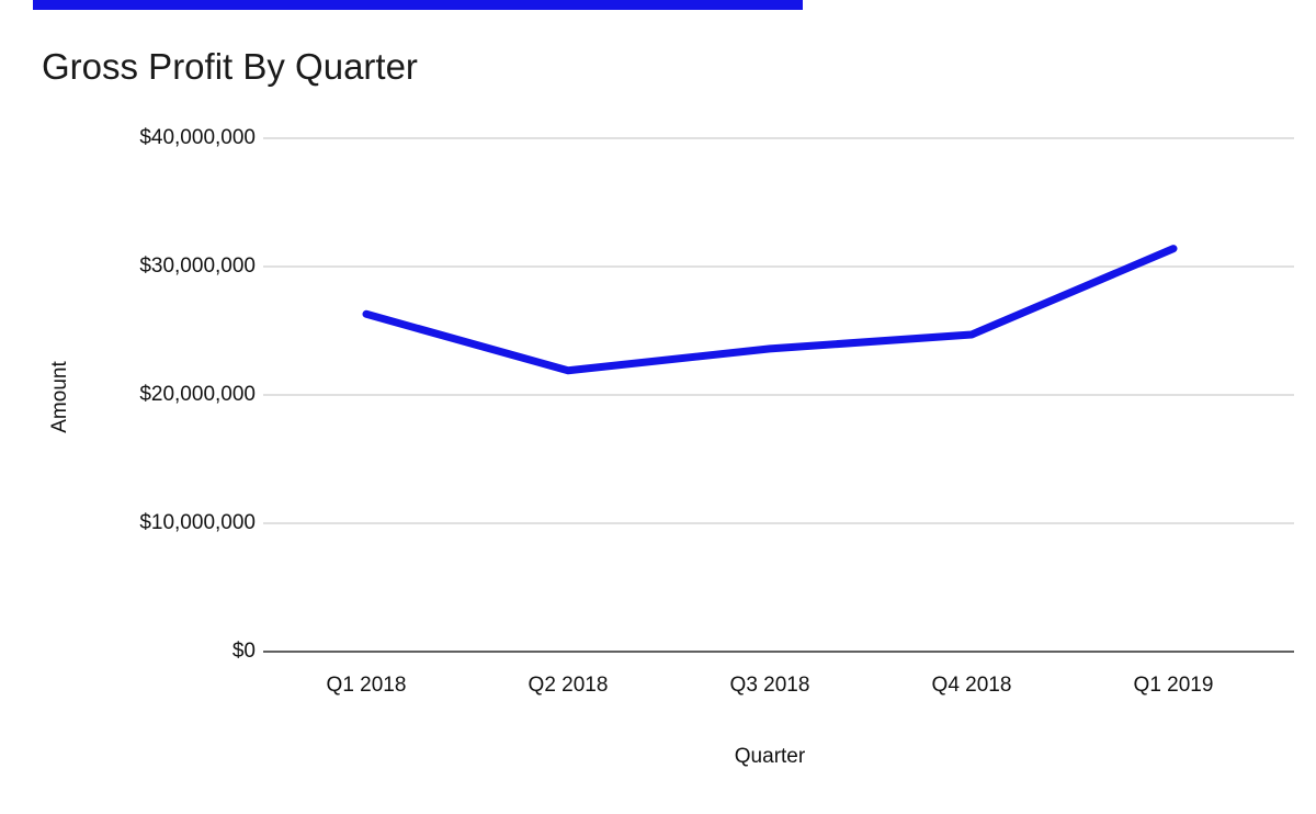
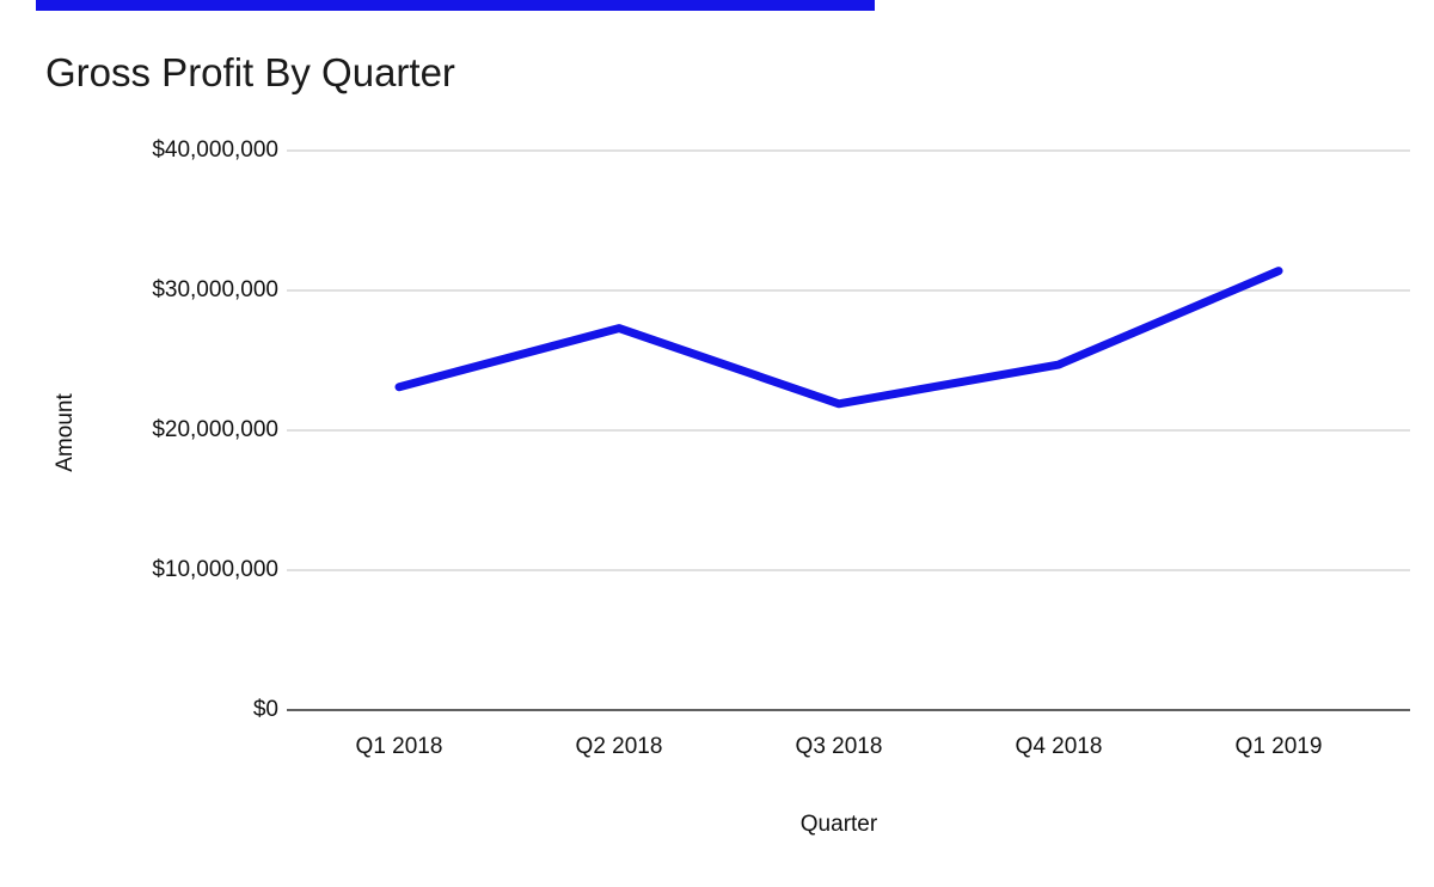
Q1 2018: $26300000 -> $23100000
Q2 2018: $21900000 -> $27300000
Q3 2018: $23600000 -> $21900000
